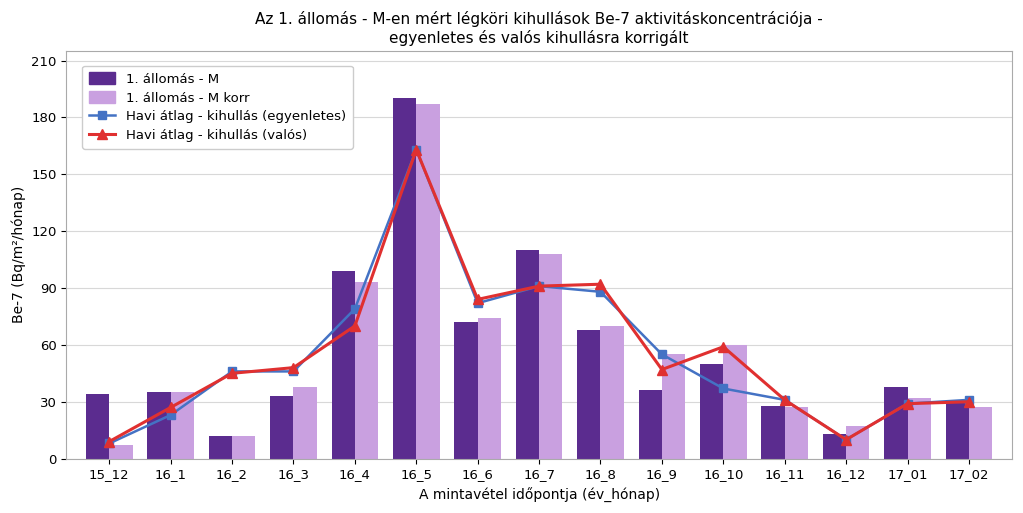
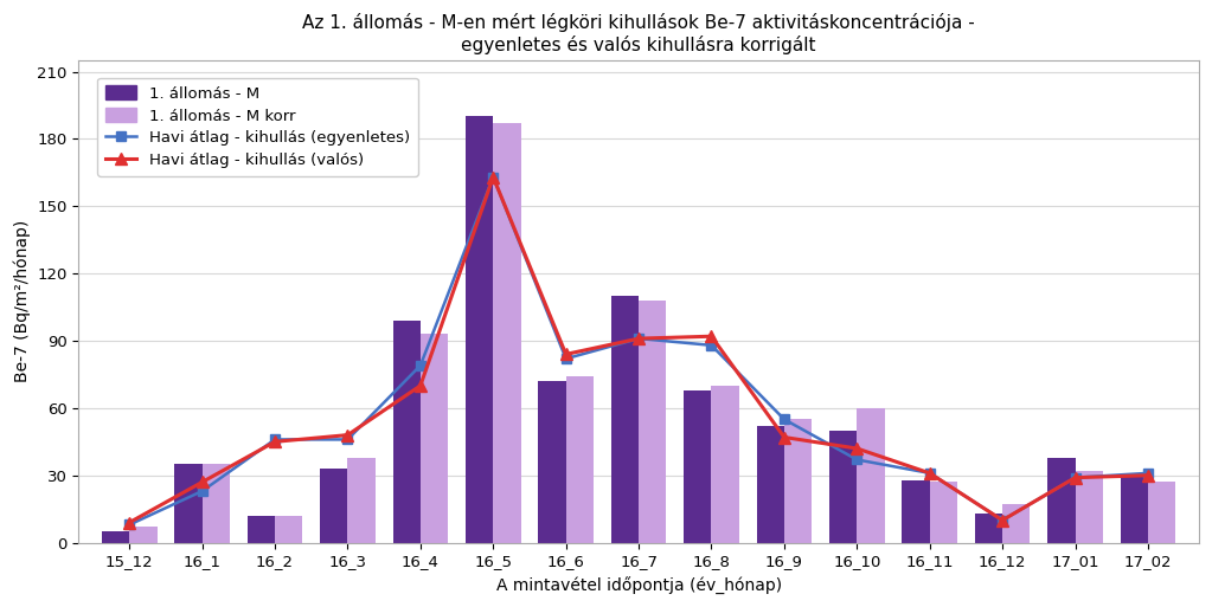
1. állomás - M/15_12: 34 -> 5
1. állomás - M/16_9: 36 -> 52
Havi átlag - kihullás (valós)/16_10: 59 -> 42
